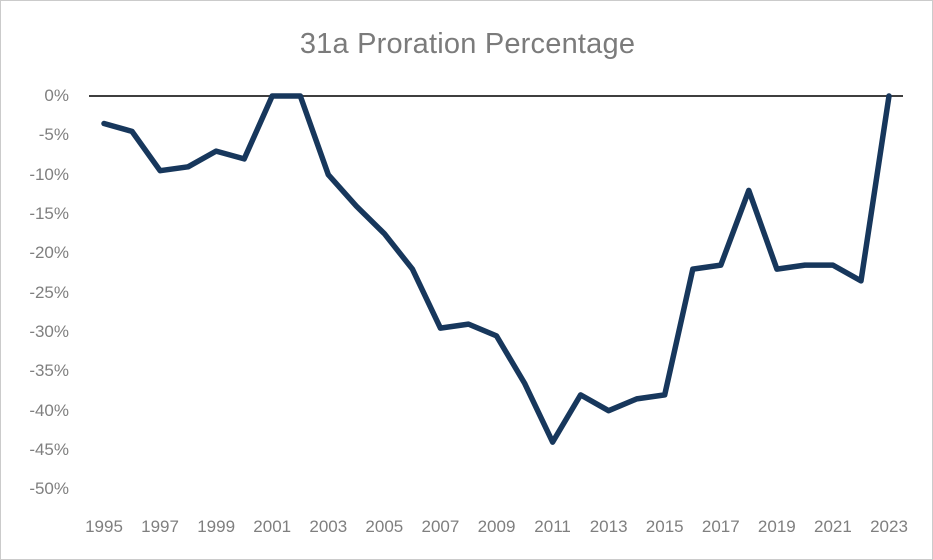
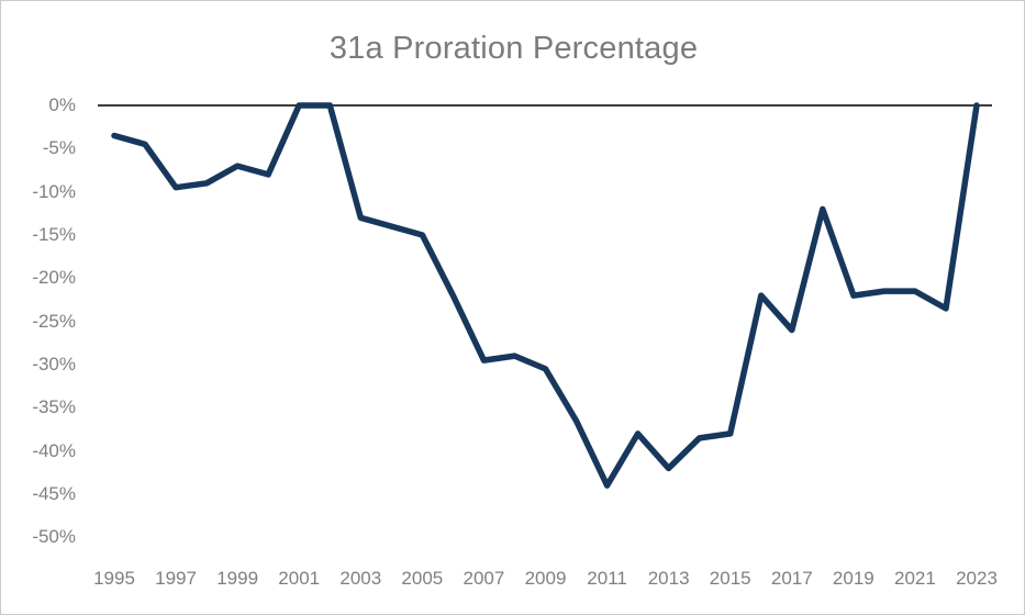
2003: -10% -> -13%
2005: -18% -> -15%
2013: -40% -> -42%
2017: -22% -> -26%
